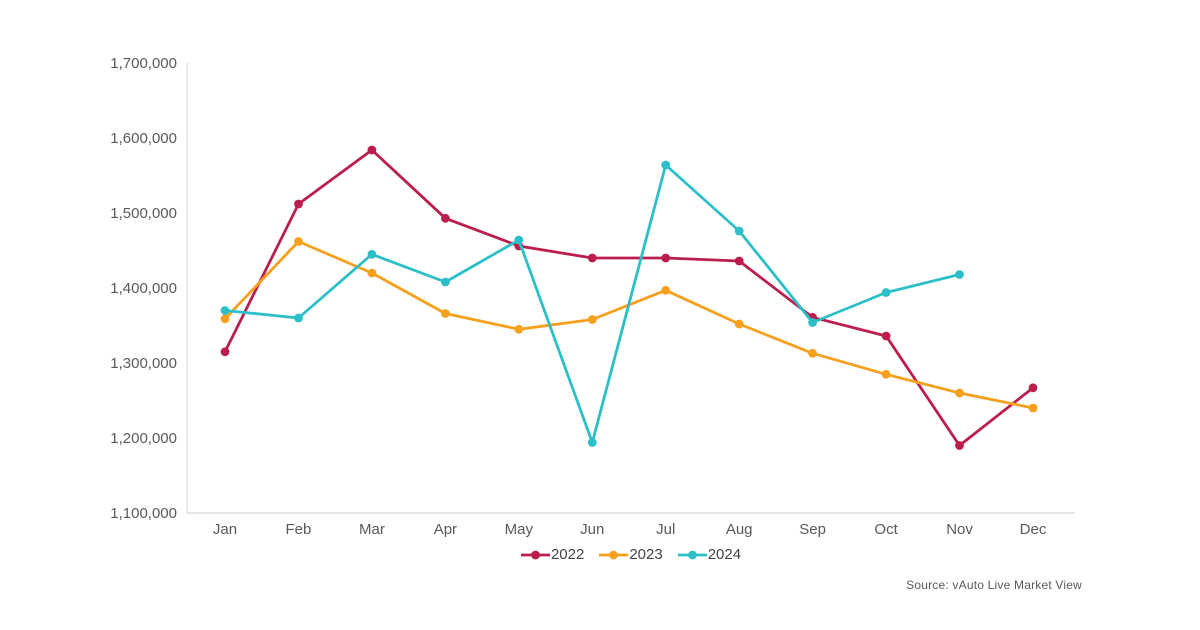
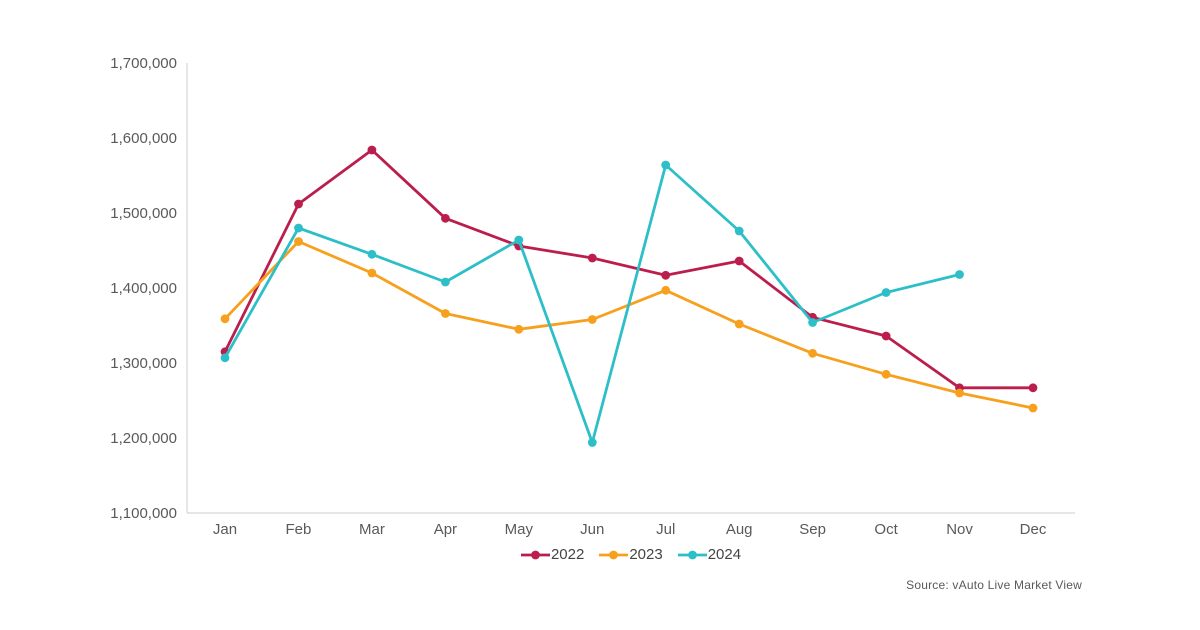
2024/Jan: 1370000 -> 1310000
2024/Feb: 1360000 -> 1480000
2022/Jul: 1440000 -> 1420000
2022/Nov: 1190000 -> 1270000
